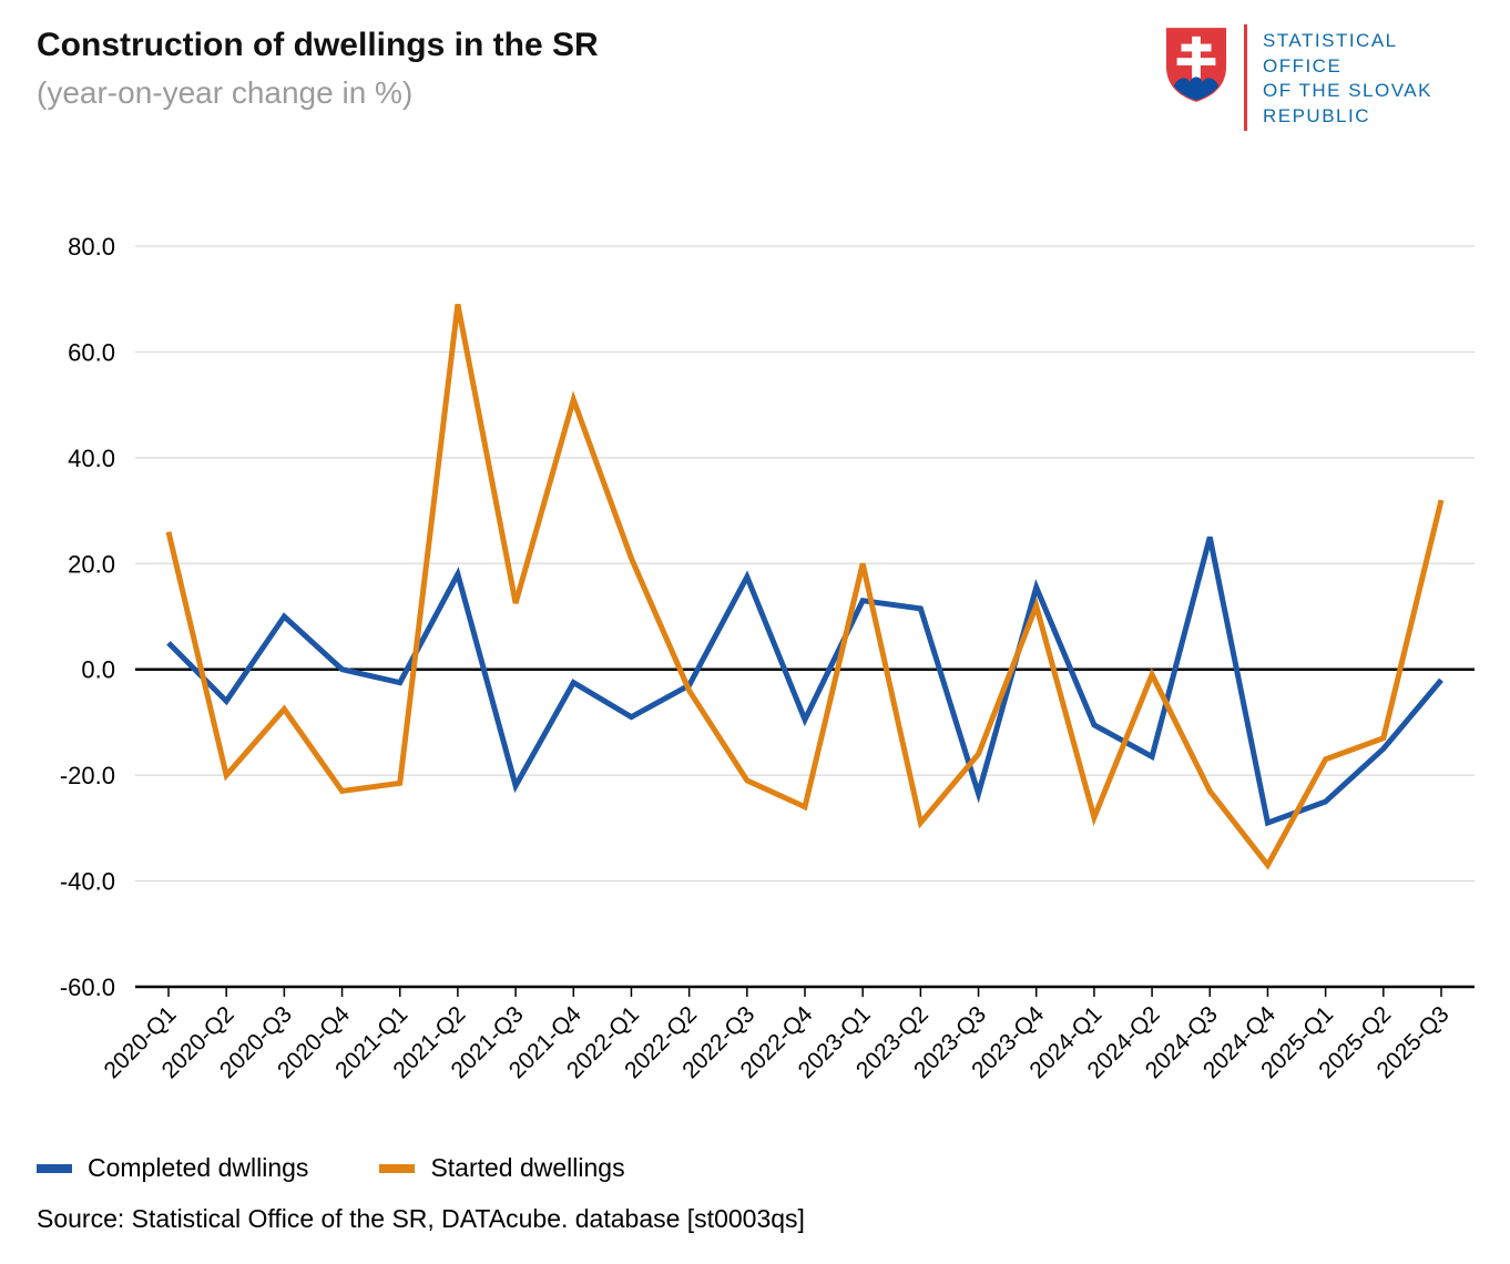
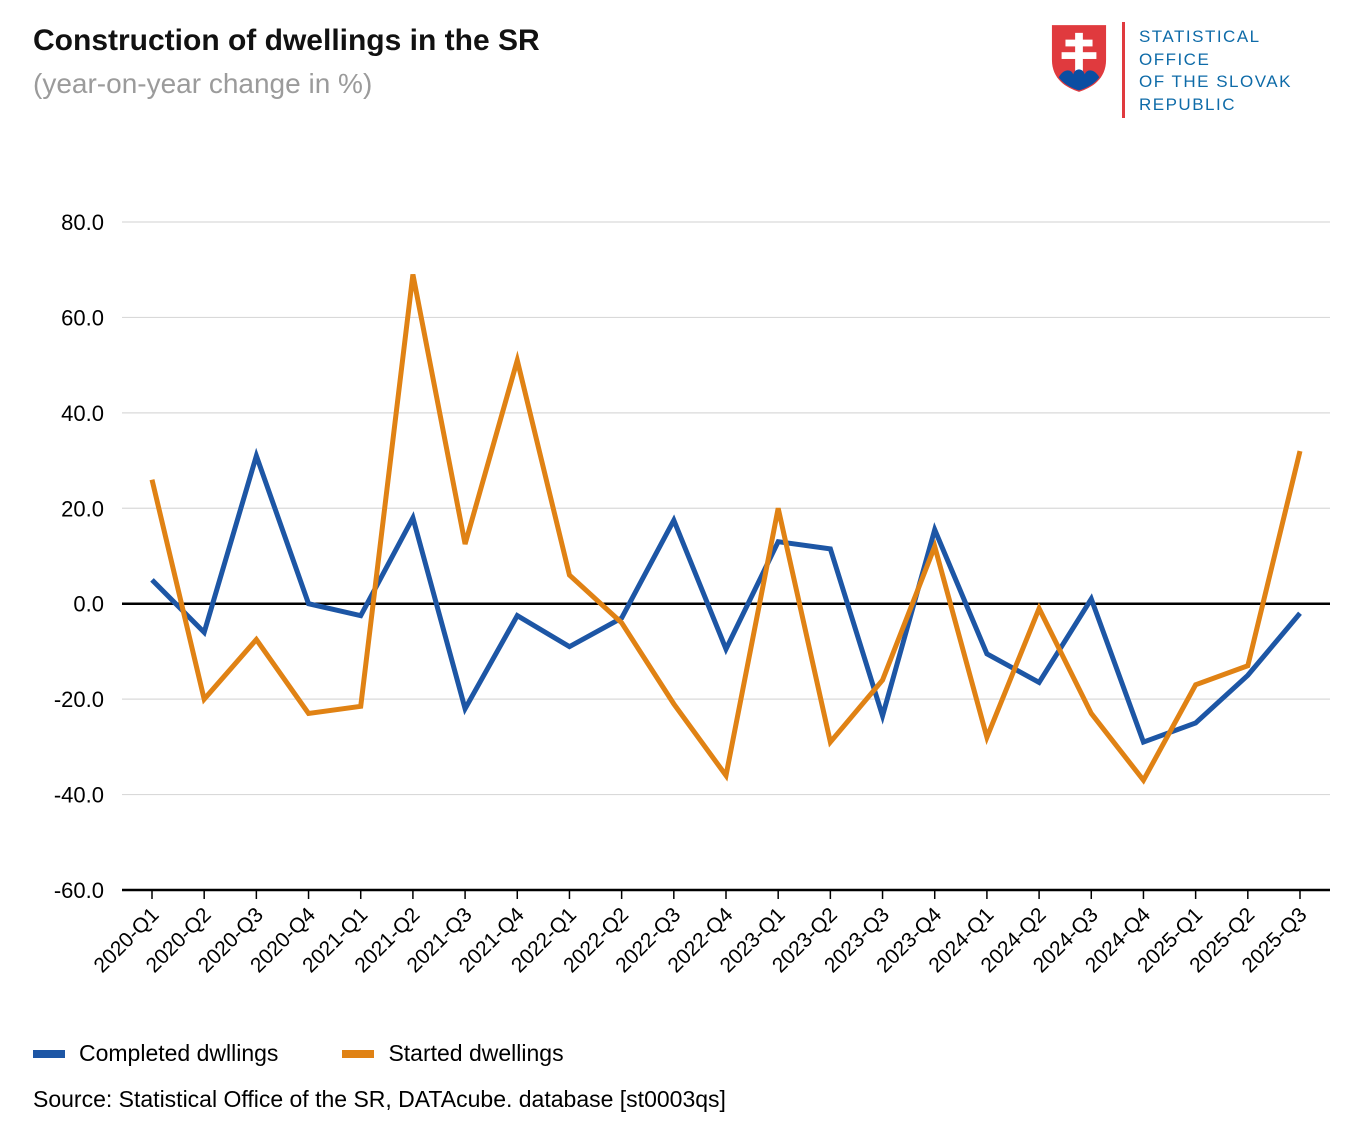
Completed dwllings/2020-Q3: 10 -> 31
Started dwellings/2022-Q1: 21 -> 6
Started dwellings/2022-Q4: -26 -> -36
Completed dwllings/2024-Q3: 25 -> 1
